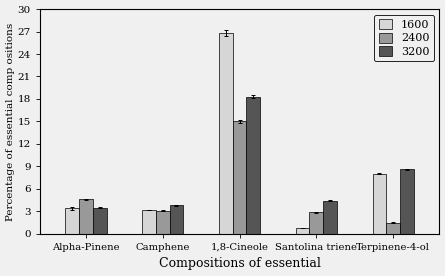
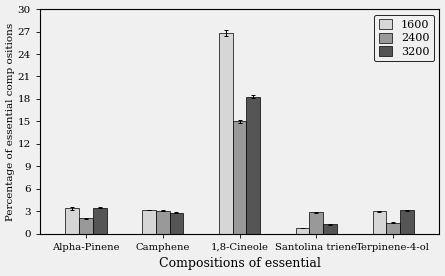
2400/Alpha-Pinene: 4.6 -> 2.1
3200/Camphene: 3.8 -> 2.9
3200/Santolina triene: 4.4 -> 1.3
1600/Terpinene-4-ol: 8.0 -> 3.0
3200/Terpinene-4-ol: 8.6 -> 3.1
